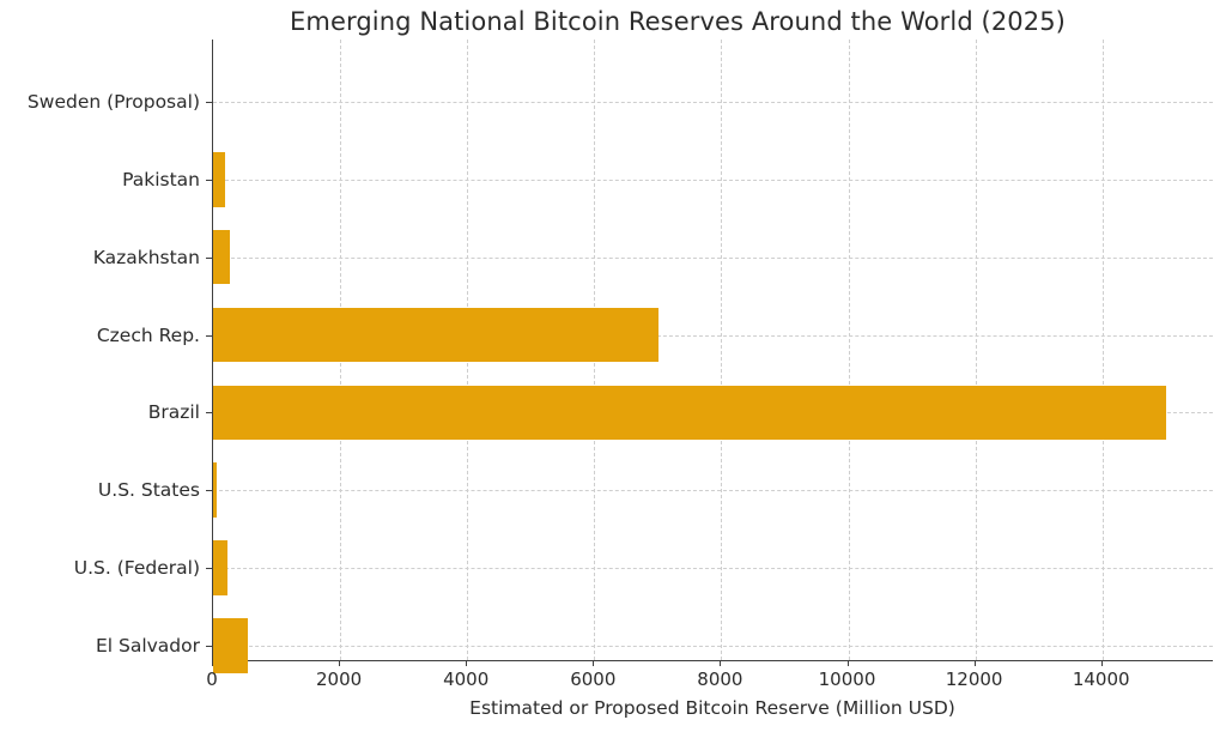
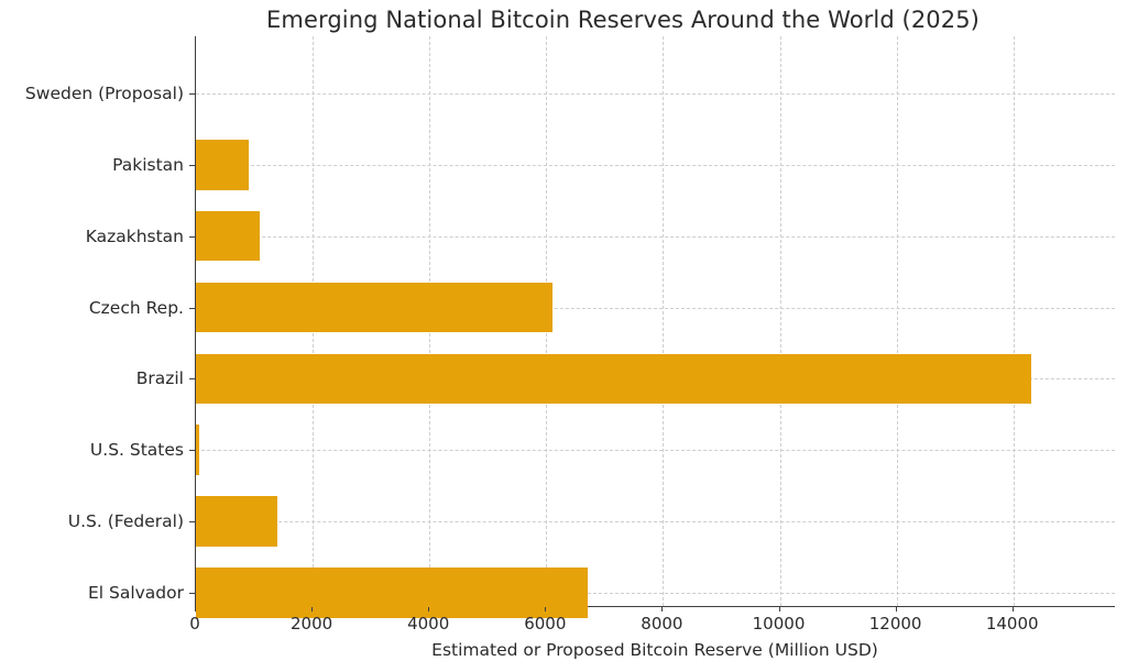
Pakistan: 200 -> 900
Kazakhstan: 300 -> 1100
Czech Rep.: 7000 -> 6100
Brazil: 15000 -> 14300
U.S. (Federal): 200 -> 1400
El Salvador: 600 -> 6700
